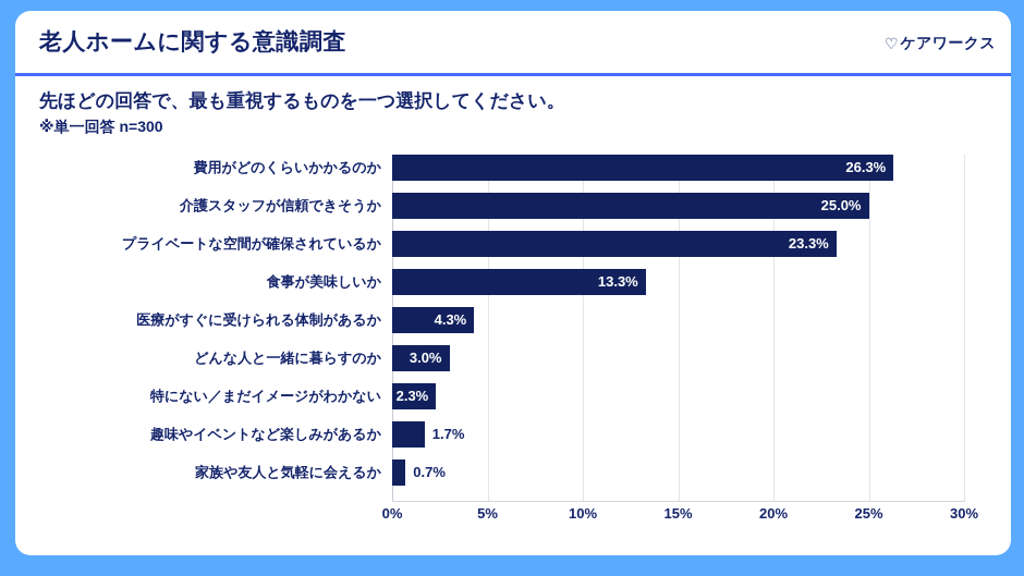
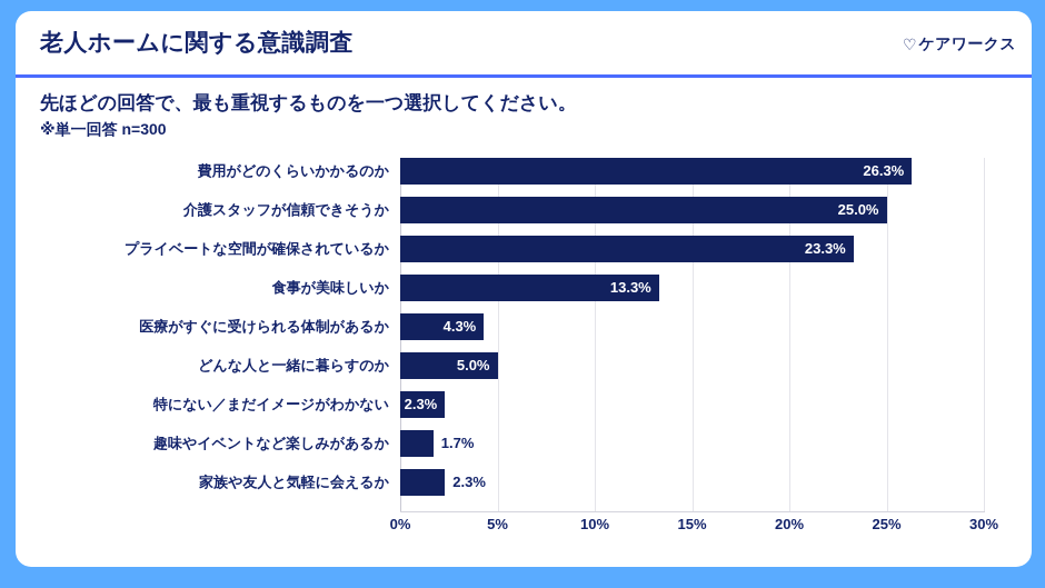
どんな人と一緒に暮らすのか: 3.0% -> 5.0%
家族や友人と気軽に会えるか: 0.7% -> 2.3%
